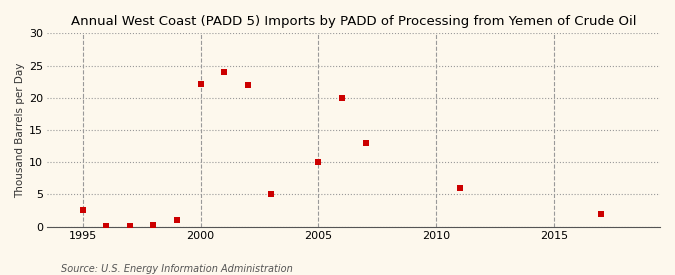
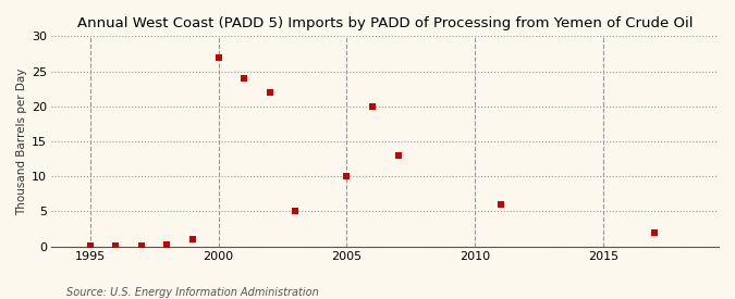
1995: 2.6 -> 0.1
2000: 22.2 -> 27.0
